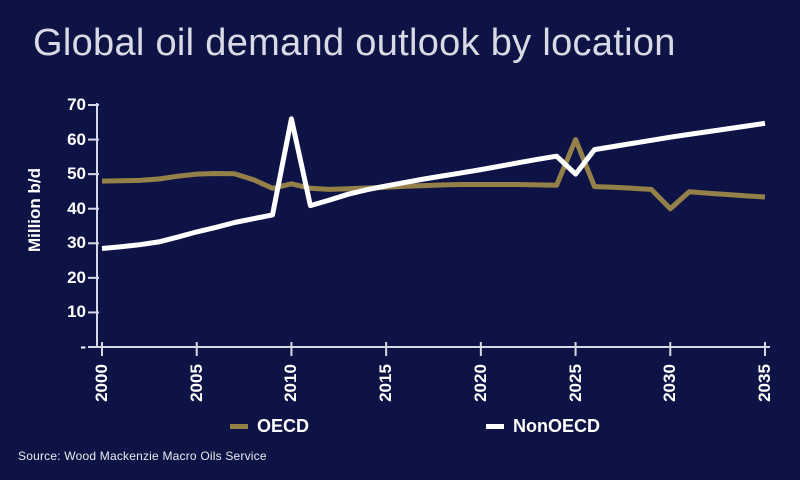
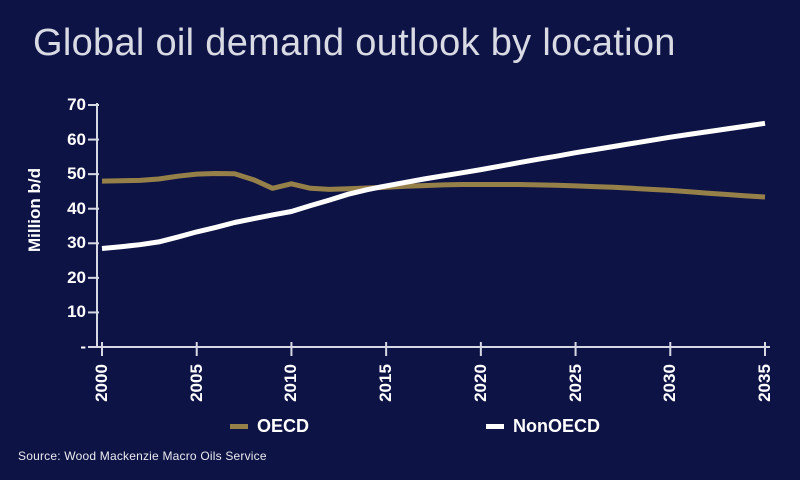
NonOECD/2010: 66 -> 39
OECD/2025: 60 -> 47
NonOECD/2025: 50 -> 56
OECD/2030: 40 -> 45
